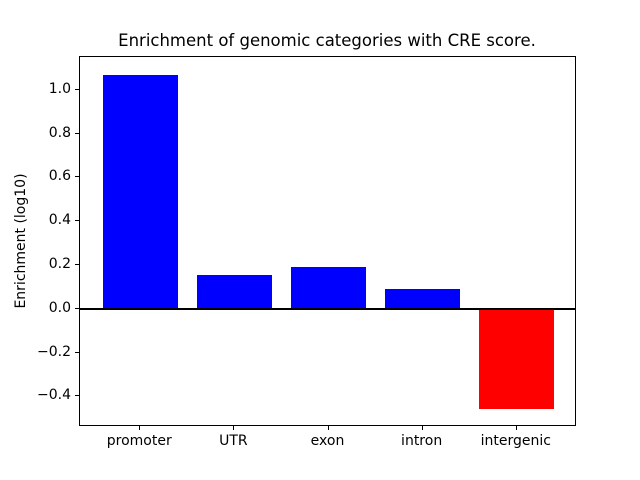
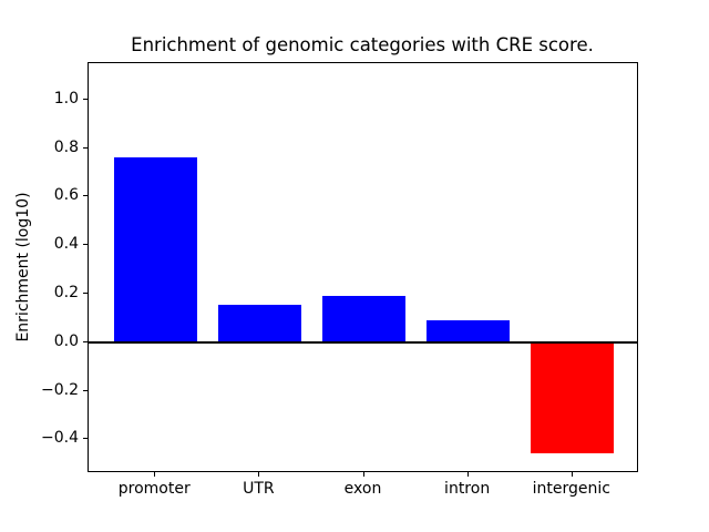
promoter: 1.07 -> 0.76
